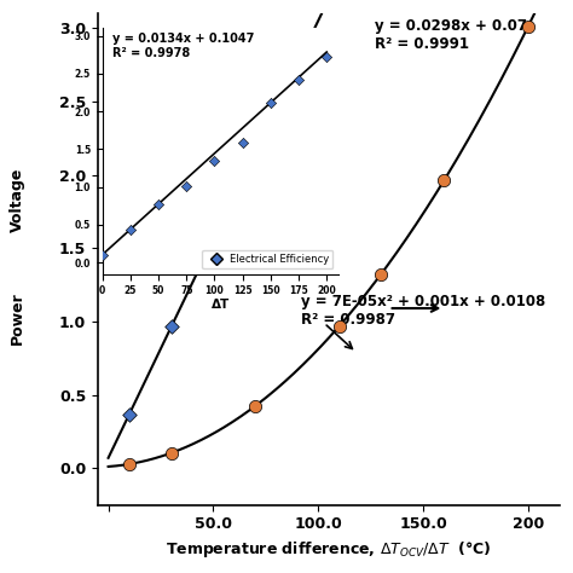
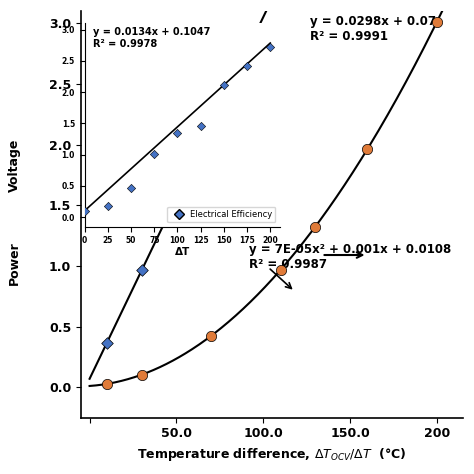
Electrical Efficiency/25: 0.44 -> 0.18
Electrical Efficiency/50: 0.77 -> 0.46
Electrical Efficiency/125: 1.59 -> 1.46
